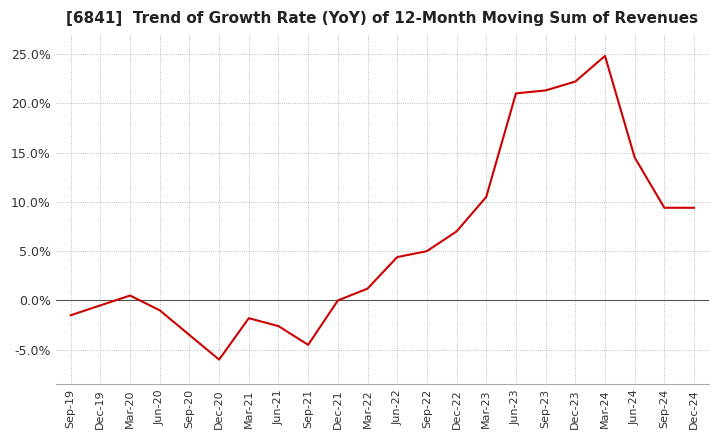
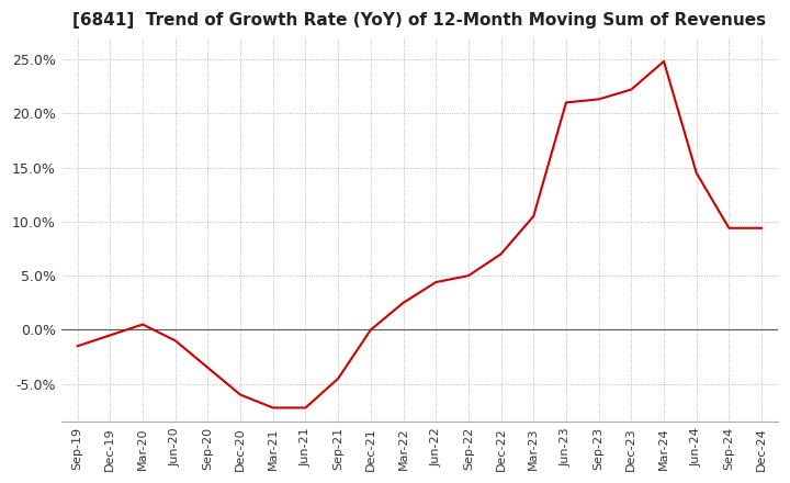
Mar-21: -1.8% -> -7.2%
Jun-21: -2.6% -> -7.2%
Mar-22: 1.2% -> 2.5%
